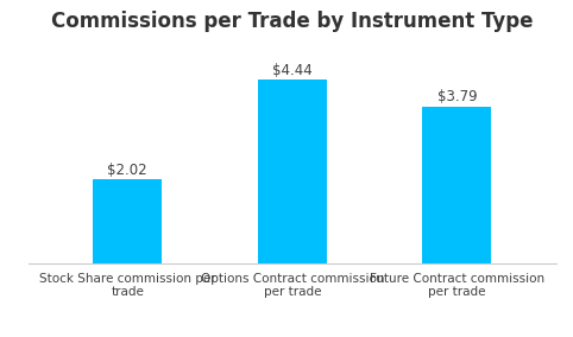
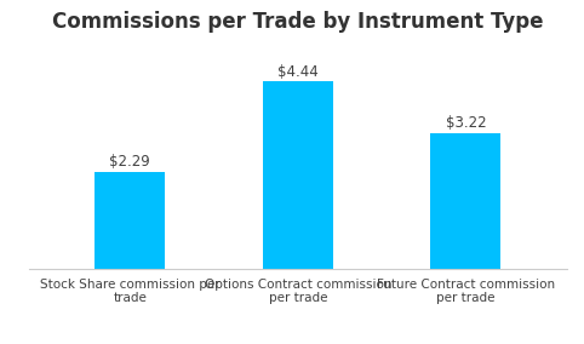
Stock Share commission per trade: $2.02 -> $2.29
Future Contract commission per trade: $3.79 -> $3.22
